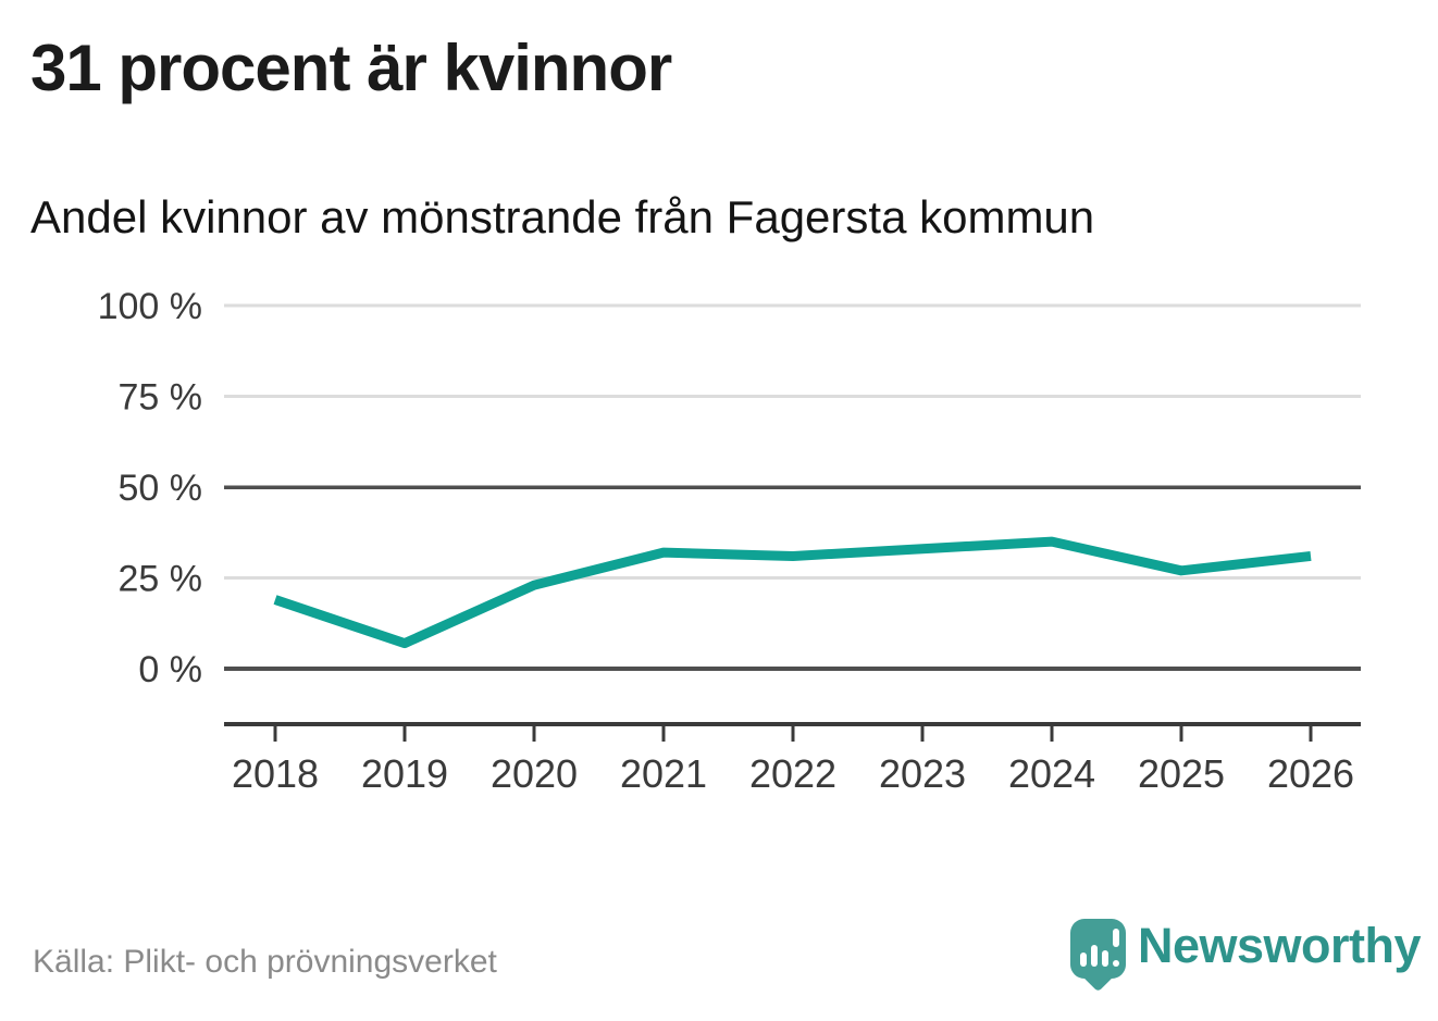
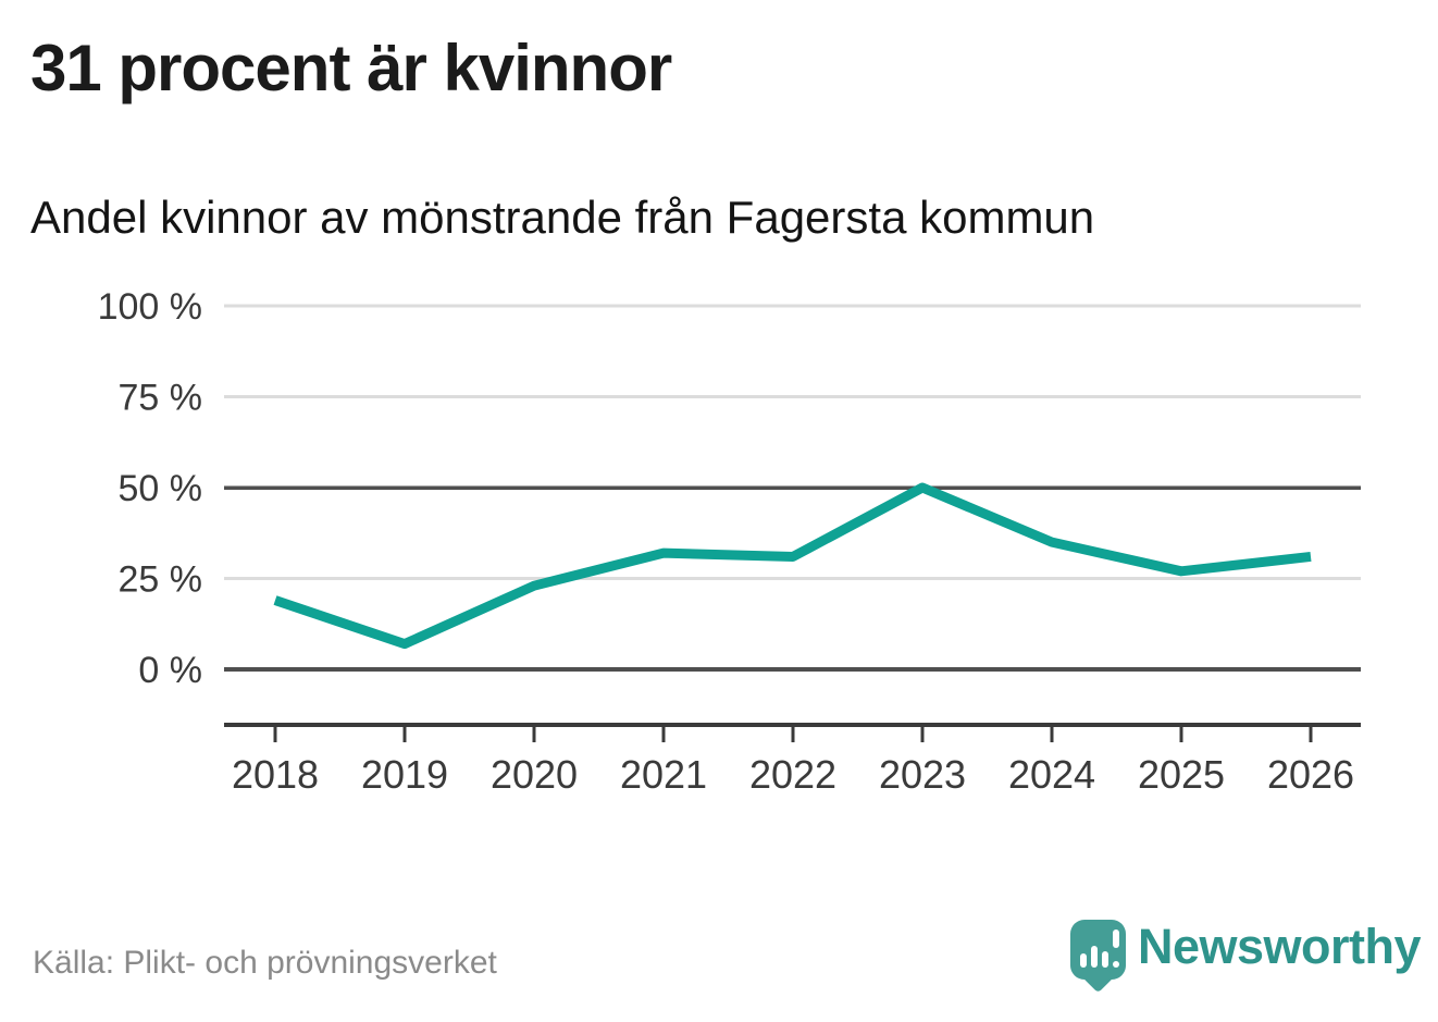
2023: 33% -> 50%
